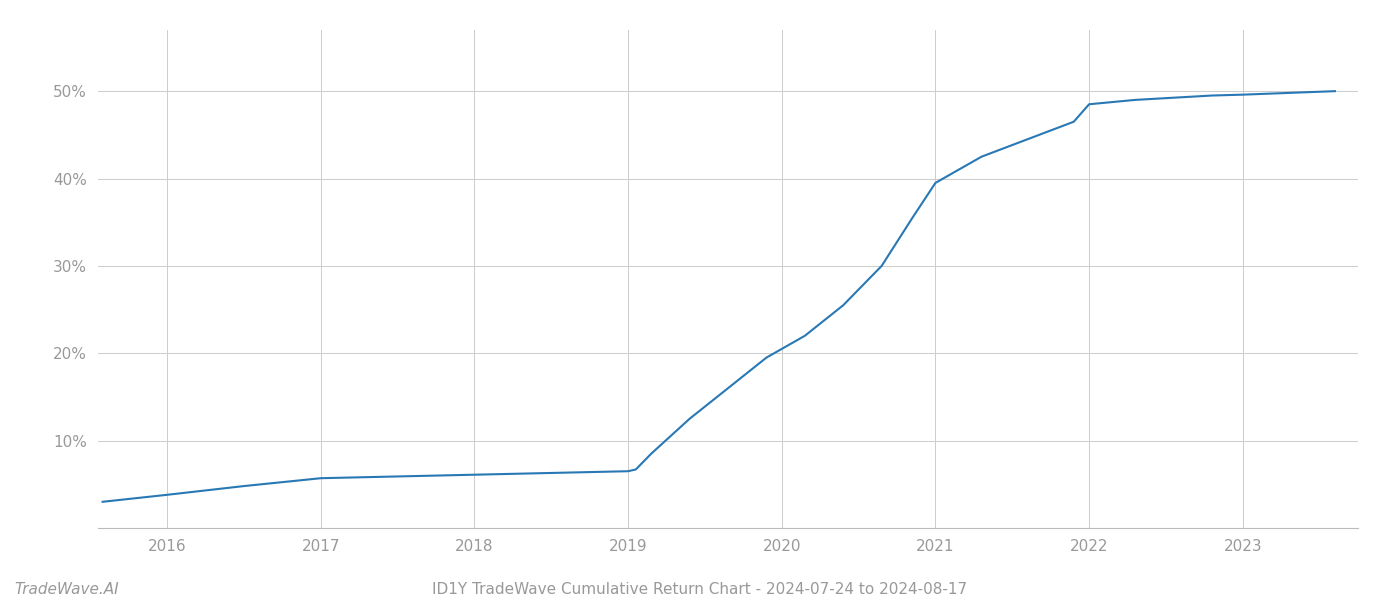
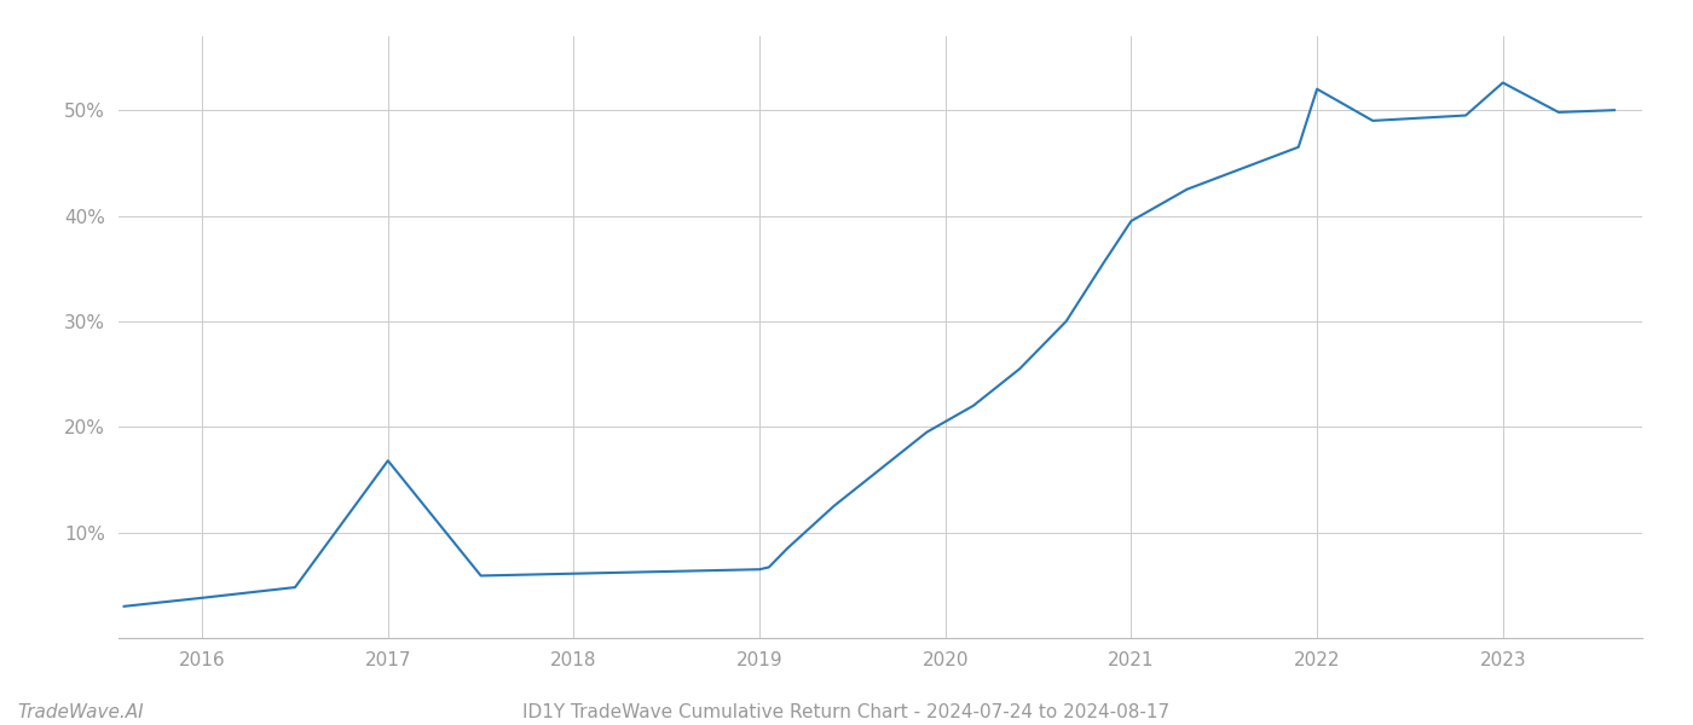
2017: 5.7% -> 16.8%
2022: 48.5% -> 52.0%
2023: 49.6% -> 52.6%
